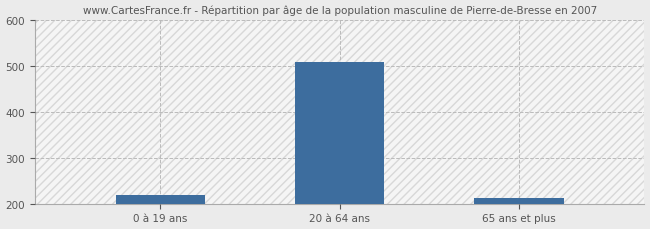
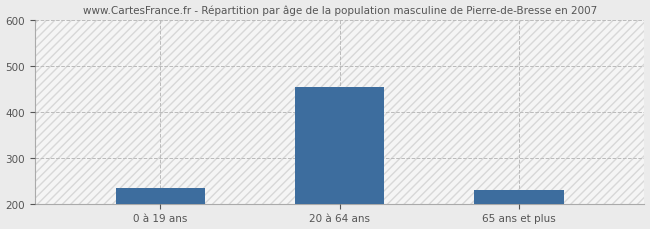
0 à 19 ans: 220 -> 235
20 à 64 ans: 508 -> 455
65 ans et plus: 213 -> 230
